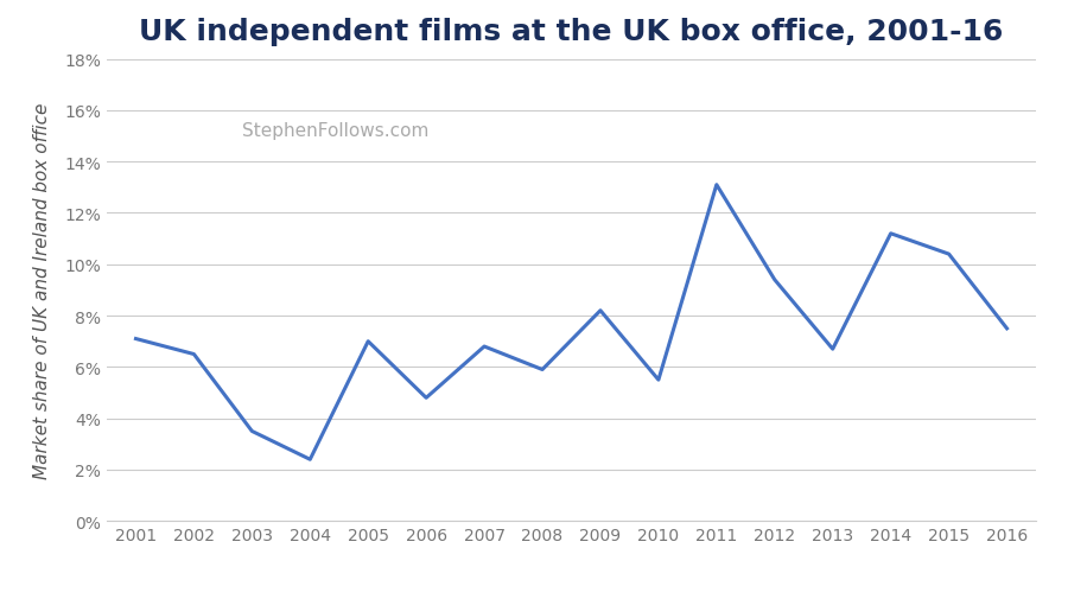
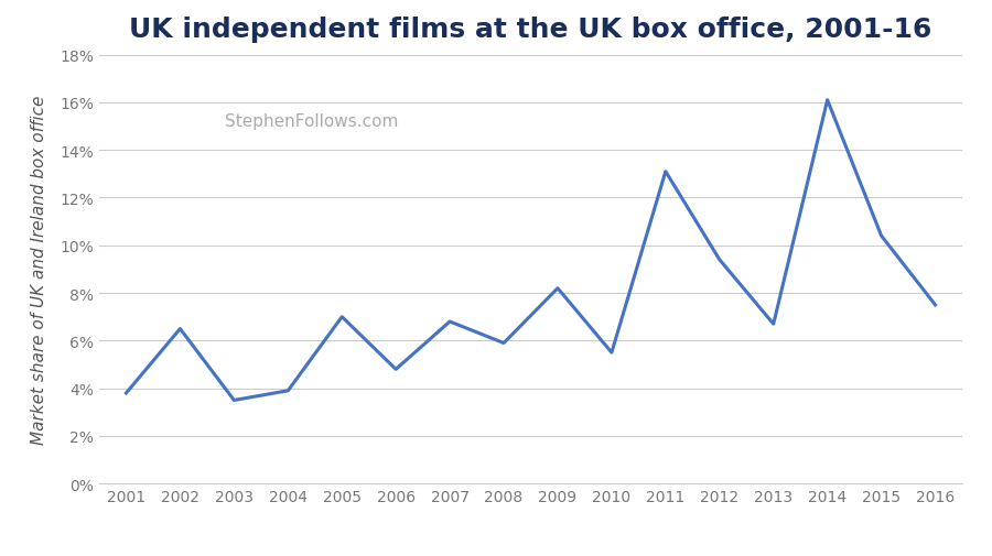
2001: 7.1% -> 3.8%
2004: 2.4% -> 3.9%
2014: 11.2% -> 16.1%
